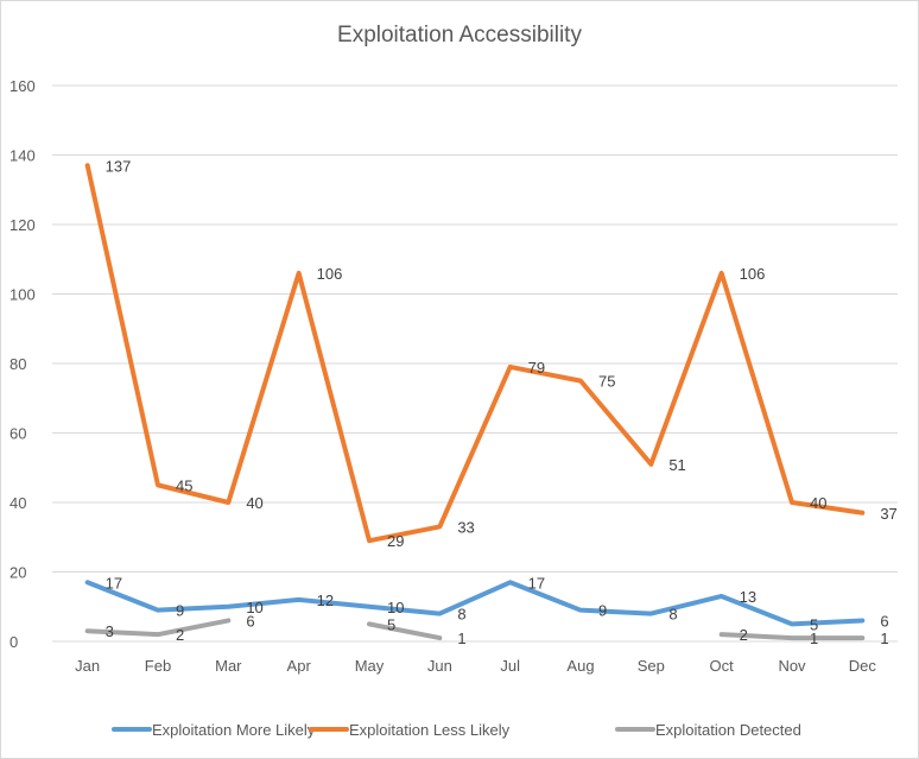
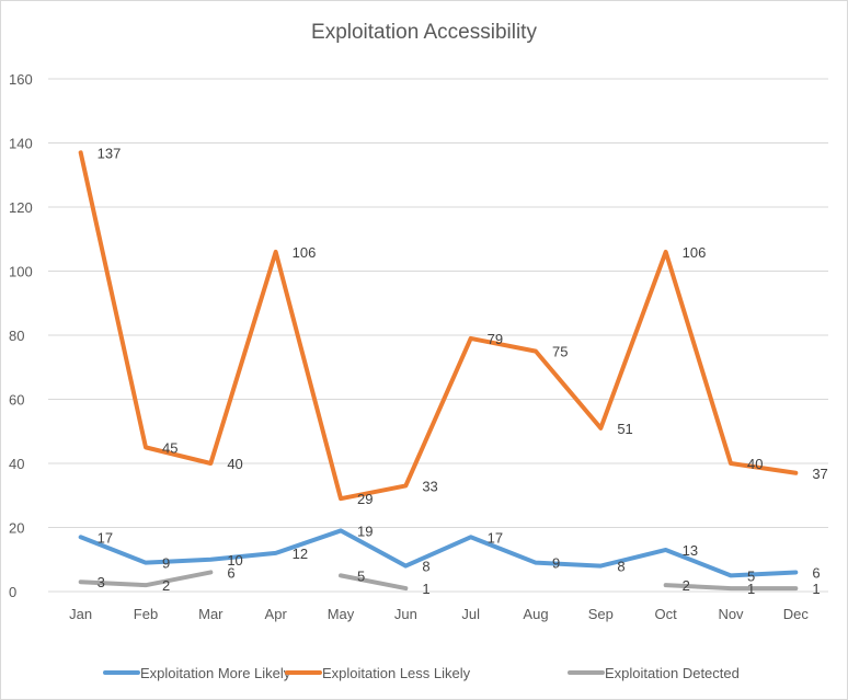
Exploitation More Likely/May: 10 -> 19
